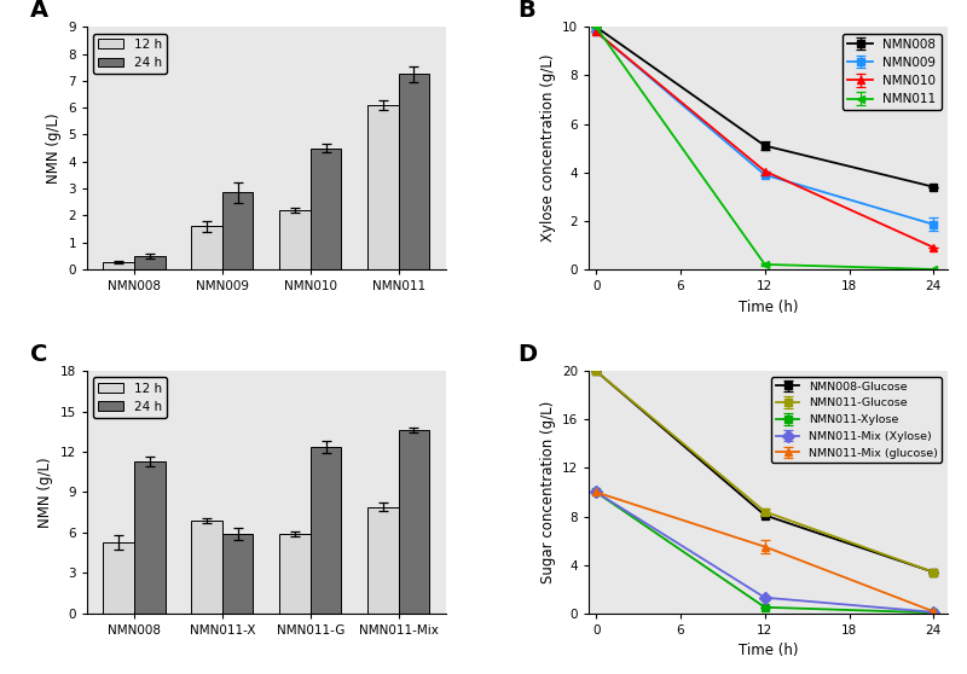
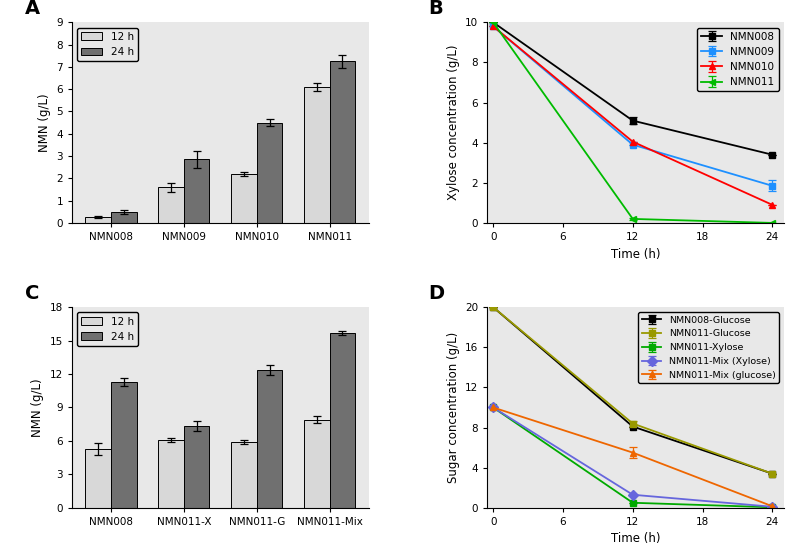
12 h/NMN011-X: 6.9 -> 6.1
24 h/NMN011-X: 5.9 -> 7.3
24 h/NMN011-Mix: 13.6 -> 15.7
